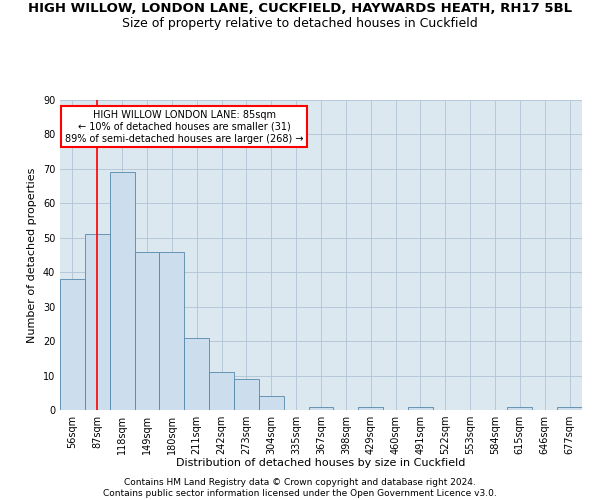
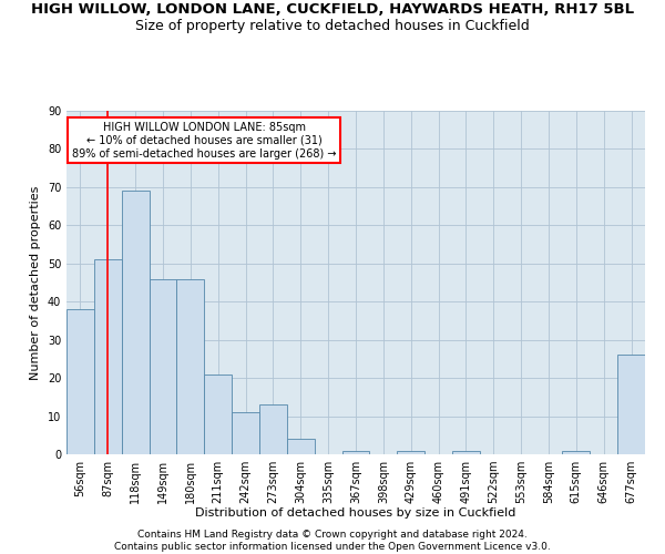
273sqm: 9 -> 13
677sqm: 1 -> 26
